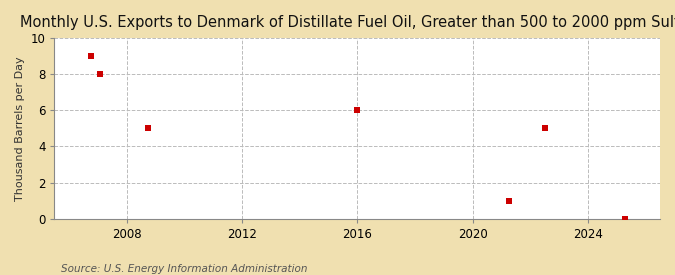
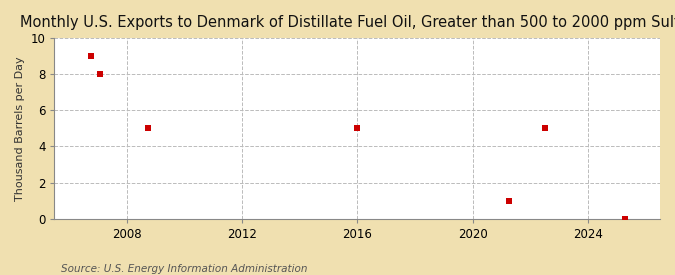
2016: 6 -> 5
